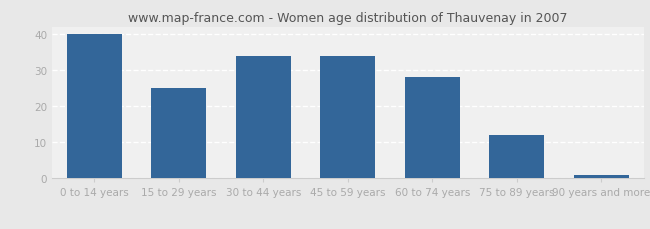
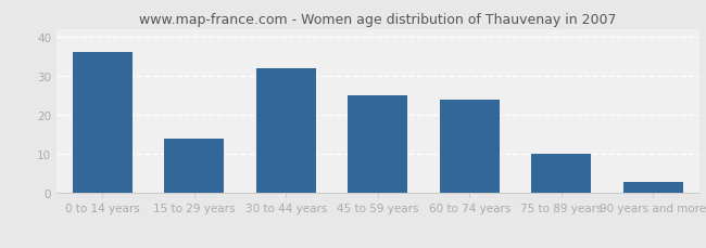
0 to 14 years: 40 -> 36
15 to 29 years: 25 -> 14
30 to 44 years: 34 -> 32
45 to 59 years: 34 -> 25
60 to 74 years: 28 -> 24
75 to 89 years: 12 -> 10
90 years and more: 1 -> 3
